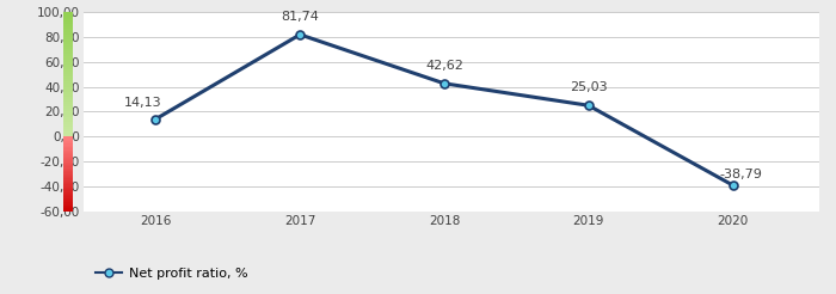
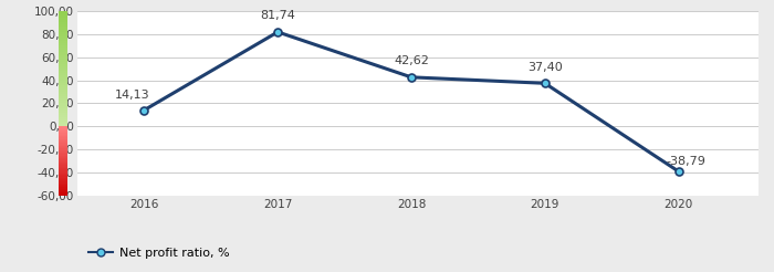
2019: 25,03 -> 37,40
